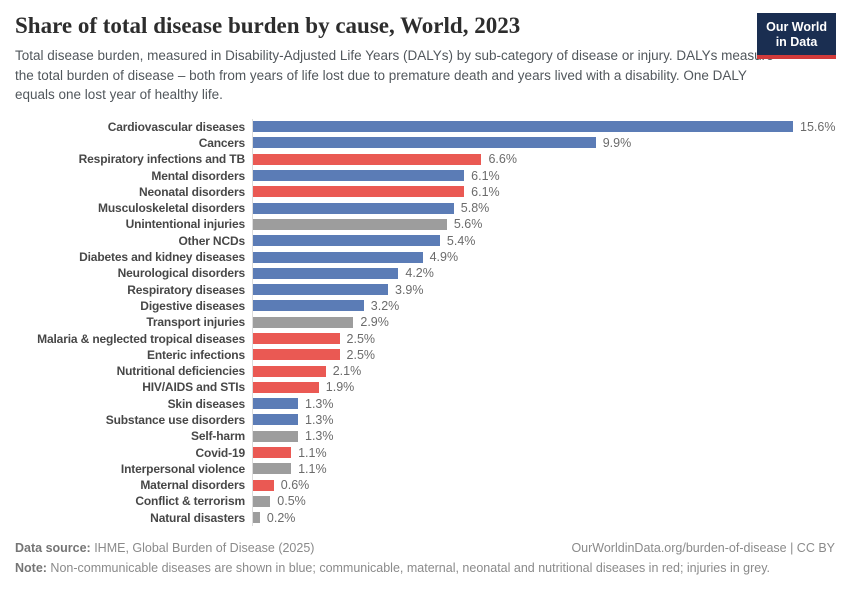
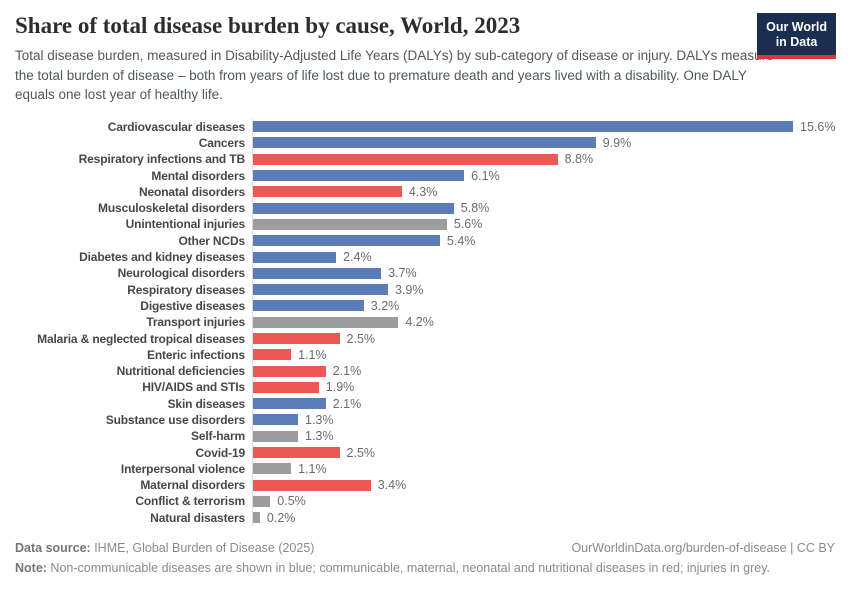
Respiratory infections and TB: 6.6% -> 8.8%
Neonatal disorders: 6.1% -> 4.3%
Diabetes and kidney diseases: 4.9% -> 2.4%
Neurological disorders: 4.2% -> 3.7%
Transport injuries: 2.9% -> 4.2%
Enteric infections: 2.5% -> 1.1%
Skin diseases: 1.3% -> 2.1%
Covid-19: 1.1% -> 2.5%
Maternal disorders: 0.6% -> 3.4%
